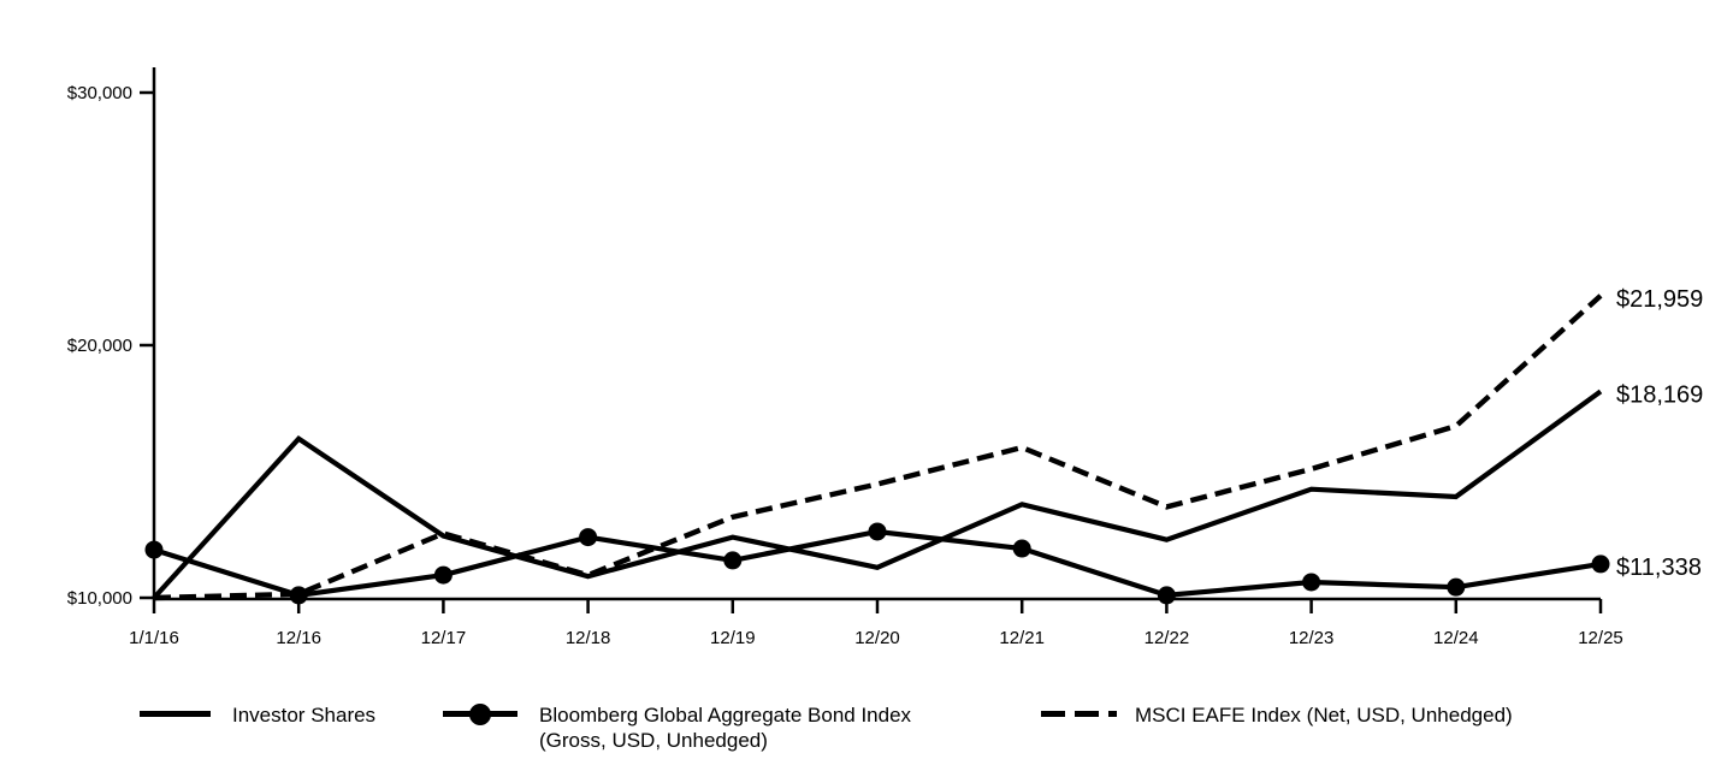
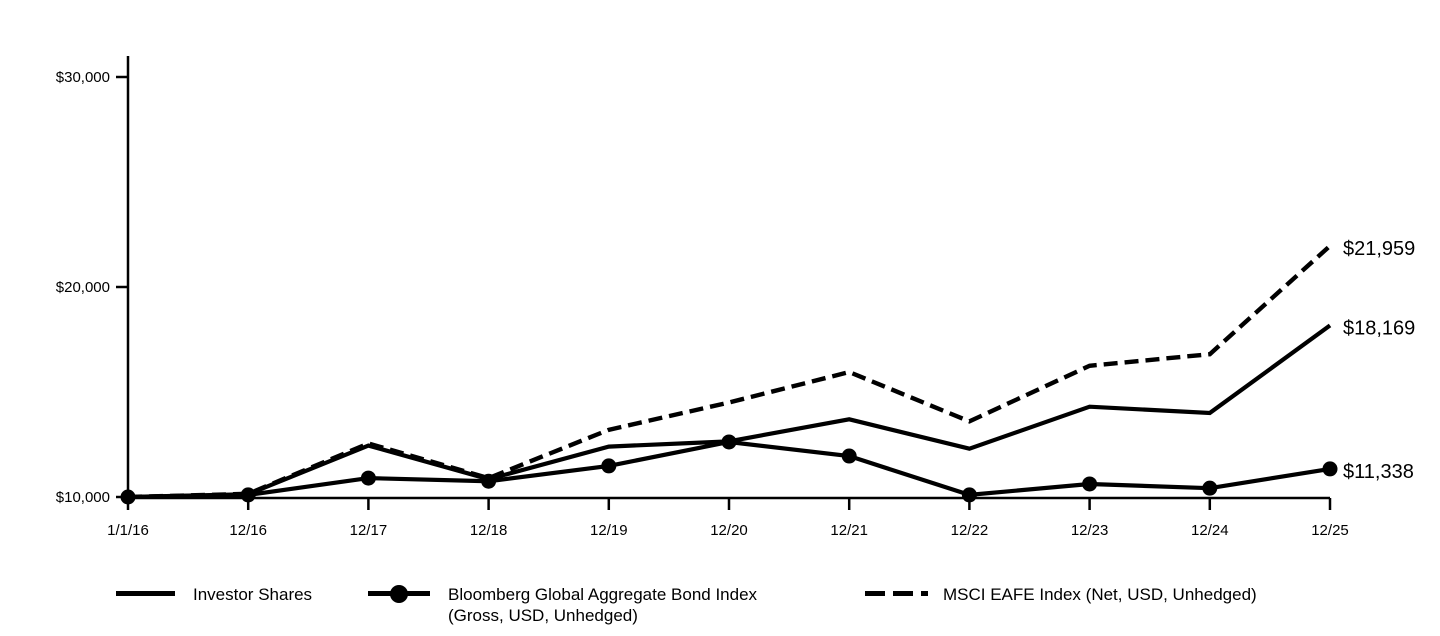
Bloomberg Global Aggregate Bond Index (Gross, USD, Unhedged)/1/1/16: $11900 -> $10000
Investor Shares/12/16: $16300 -> $10100
Bloomberg Global Aggregate Bond Index (Gross, USD, Unhedged)/12/18: $12400 -> $10800
Investor Shares/12/20: $11200 -> $12600
MSCI EAFE Index (Net, USD, Unhedged)/12/23: $15100 -> $16200
